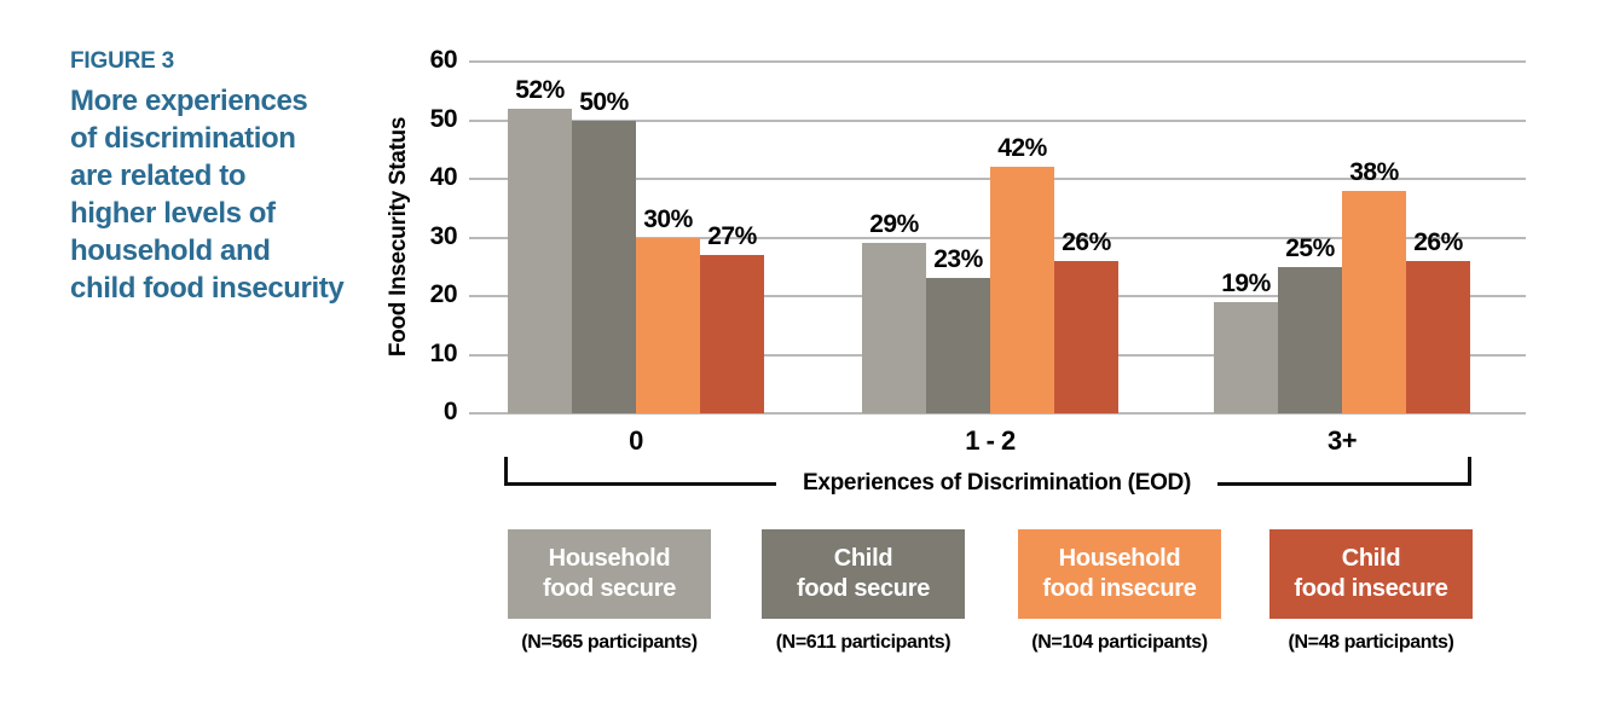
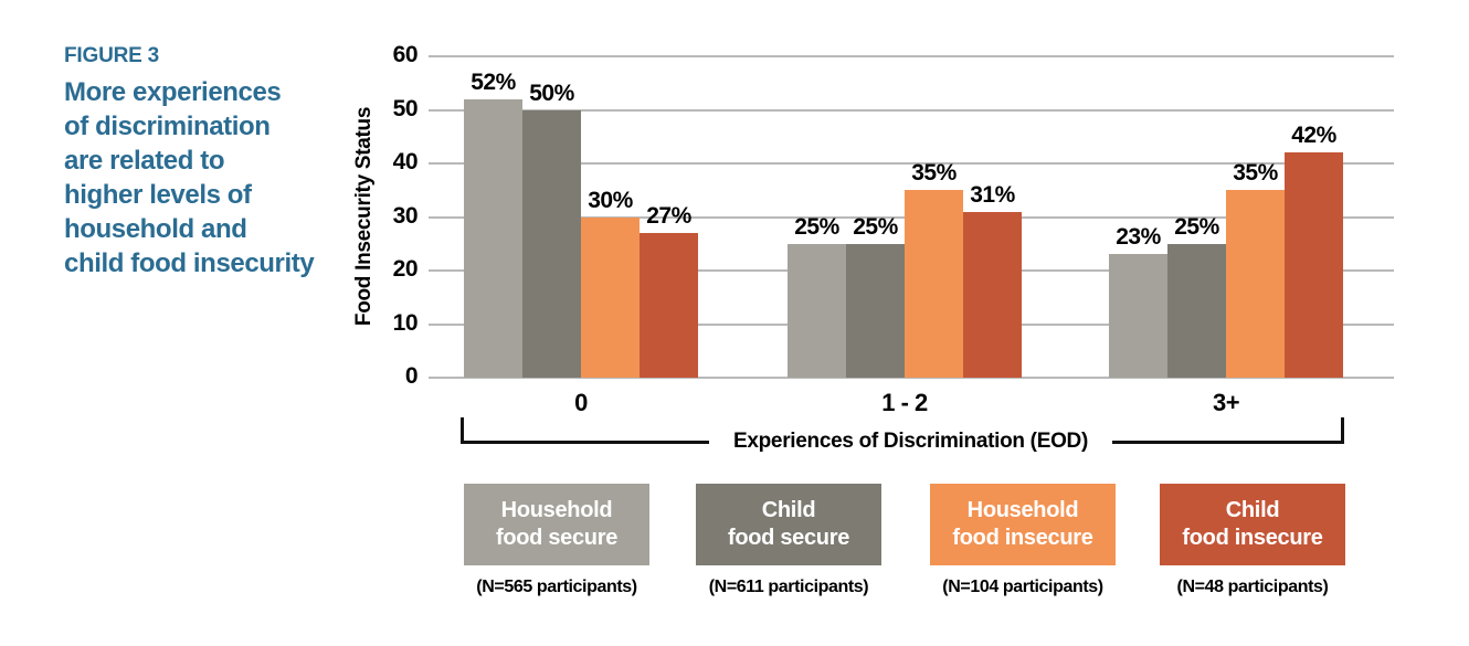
Household food secure/1 - 2: 29% -> 25%
Child food secure/1 - 2: 23% -> 25%
Household food insecure/1 - 2: 42% -> 35%
Child food insecure/1 - 2: 26% -> 31%
Household food secure/3+: 19% -> 23%
Household food insecure/3+: 38% -> 35%
Child food insecure/3+: 26% -> 42%
